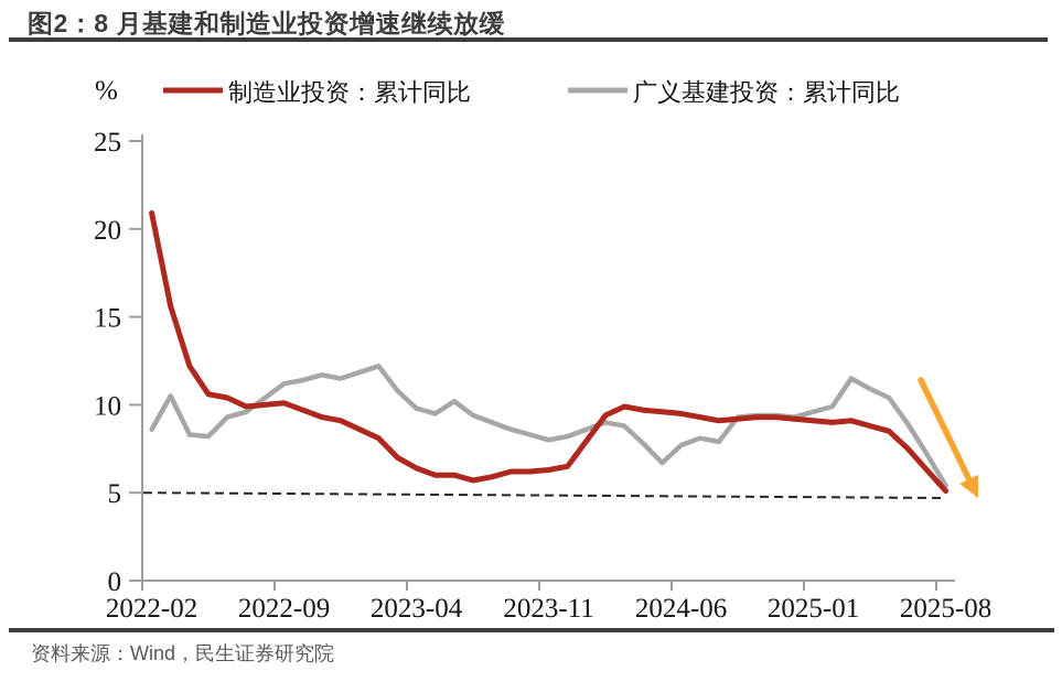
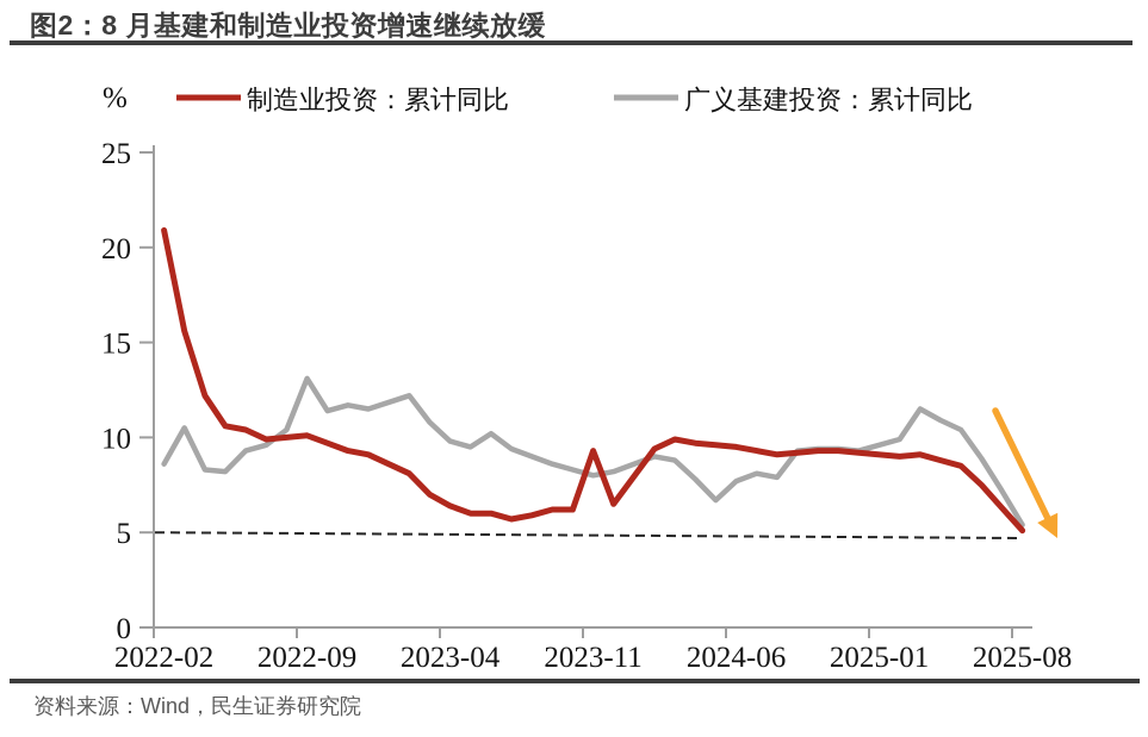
广义基建投资：累计同比/2022-09: 11.2 -> 13.1
制造业投资：累计同比/2023-11: 6.3 -> 9.3
